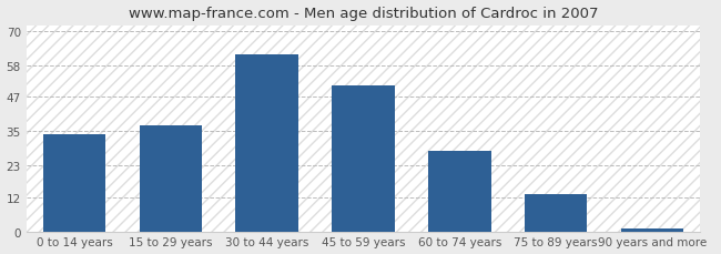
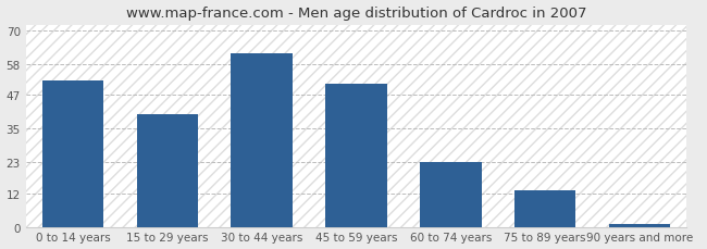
0 to 14 years: 34 -> 52
15 to 29 years: 37 -> 40
60 to 74 years: 28 -> 23
